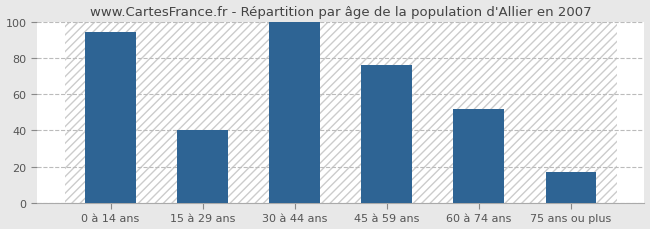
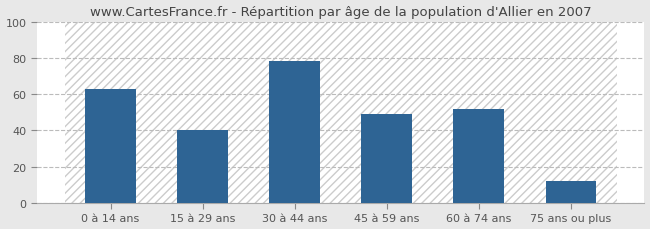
0 à 14 ans: 94 -> 63
30 à 44 ans: 100 -> 78
45 à 59 ans: 76 -> 49
75 ans ou plus: 17 -> 12
